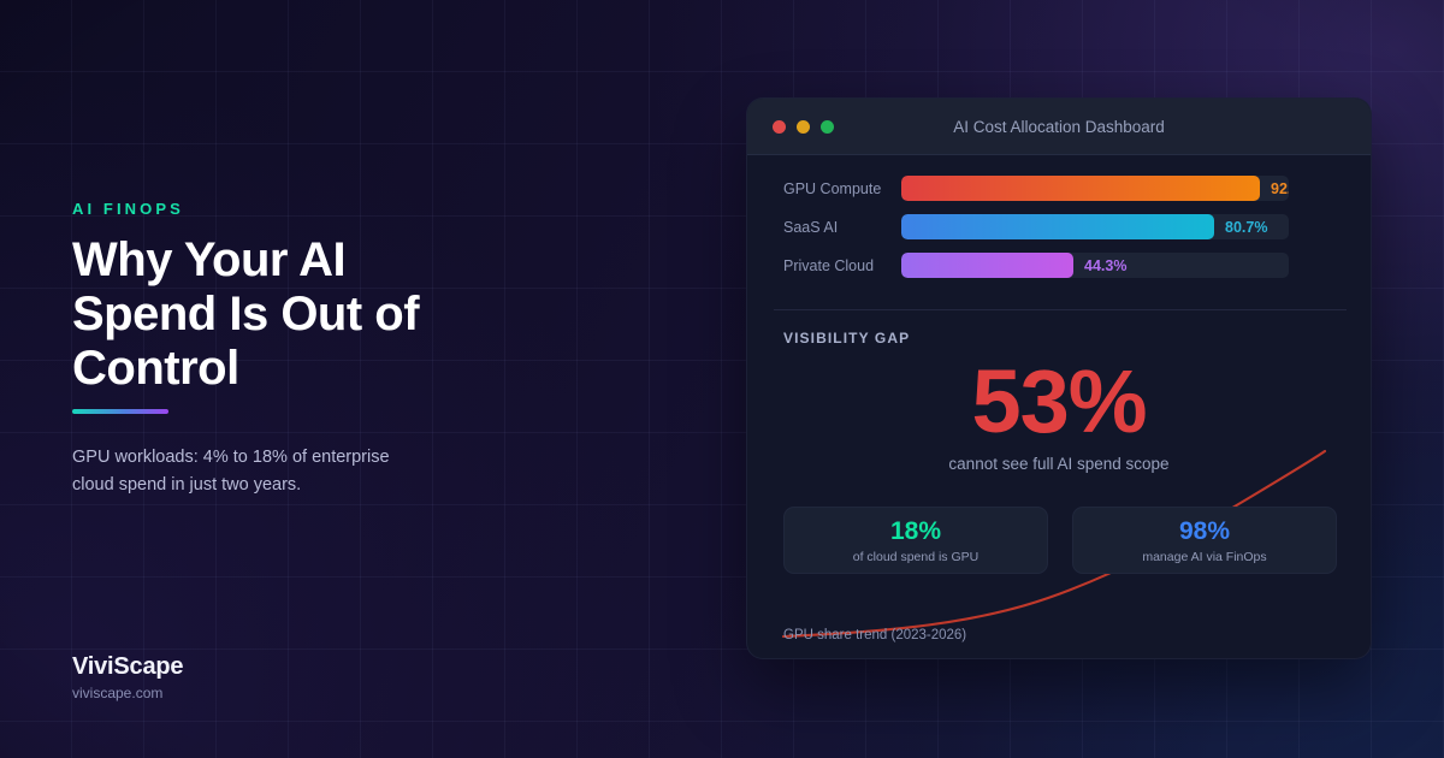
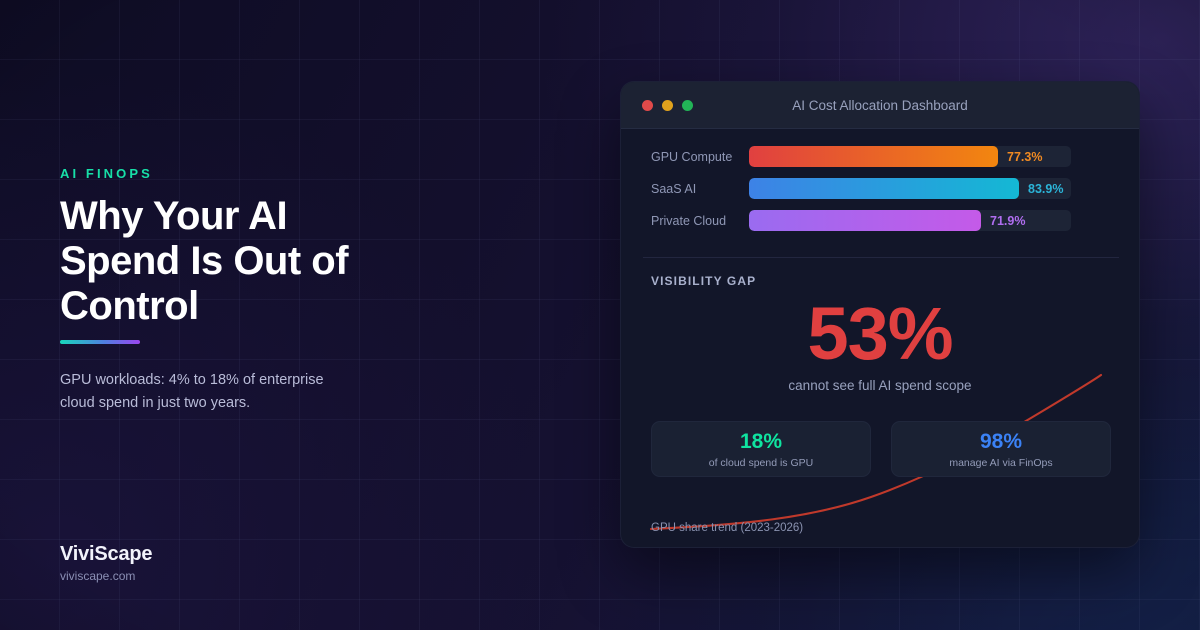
AI Cost Allocation Dashboard/GPU Compute: 92.7% -> 77.3%
AI Cost Allocation Dashboard/SaaS AI: 80.7% -> 83.9%
AI Cost Allocation Dashboard/Private Cloud: 44.3% -> 71.9%
